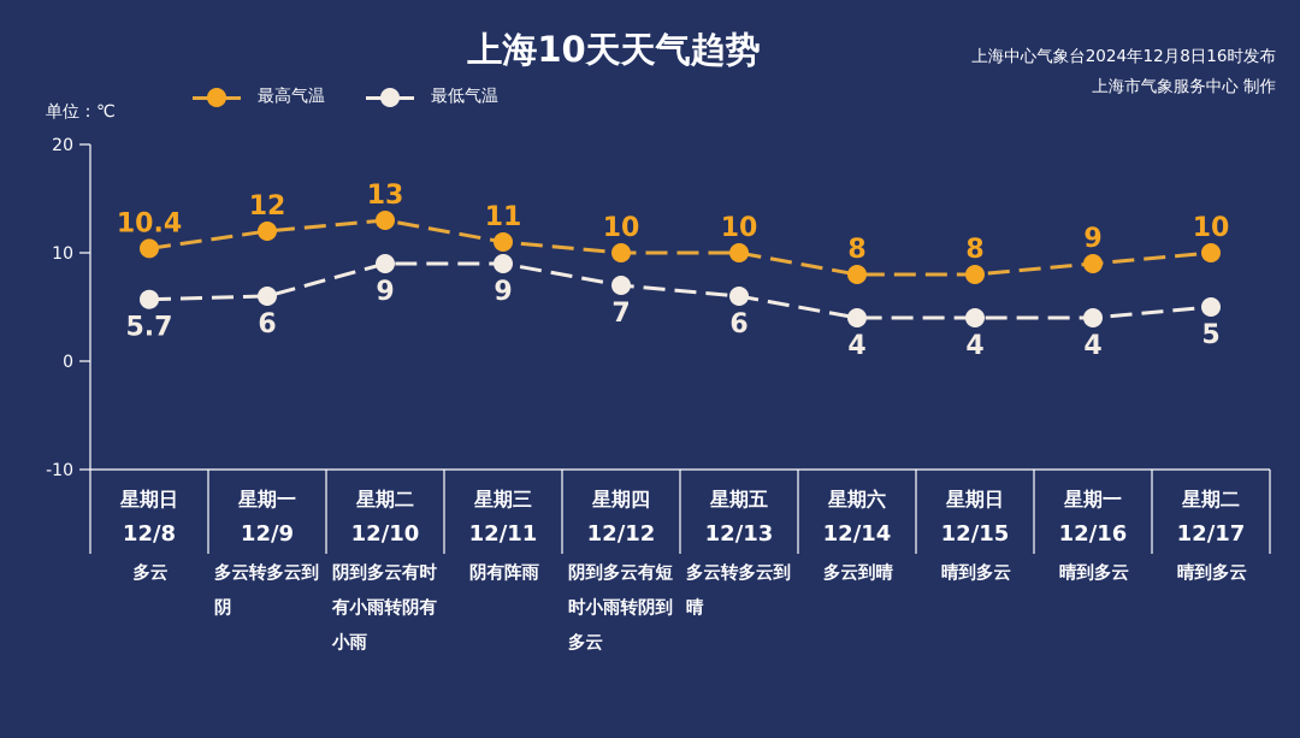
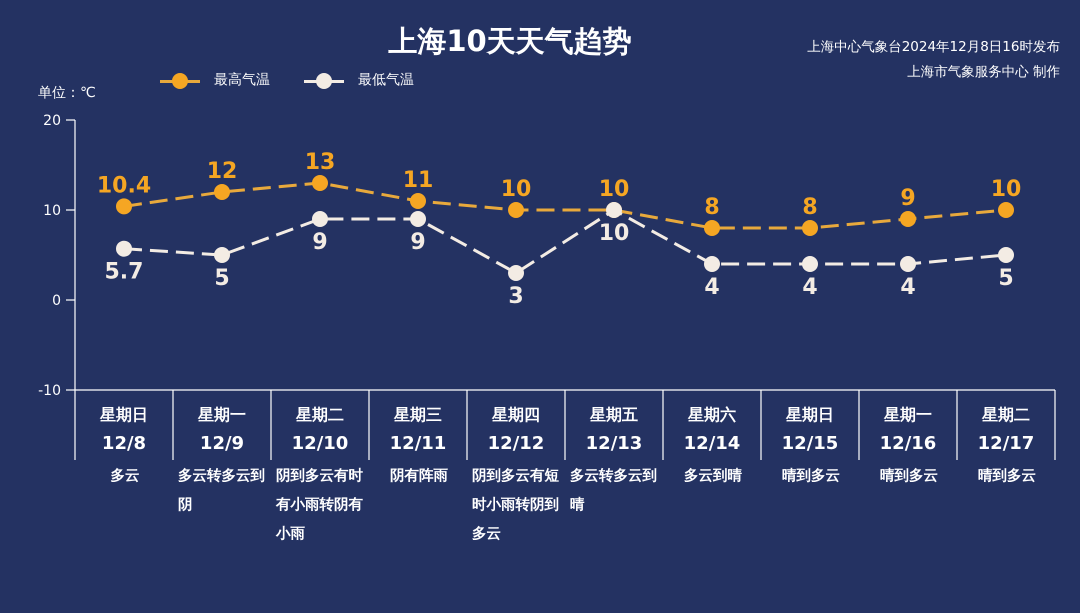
最低气温/12/9: 6 -> 5
最低气温/12/12: 7 -> 3
最低气温/12/13: 6 -> 10
